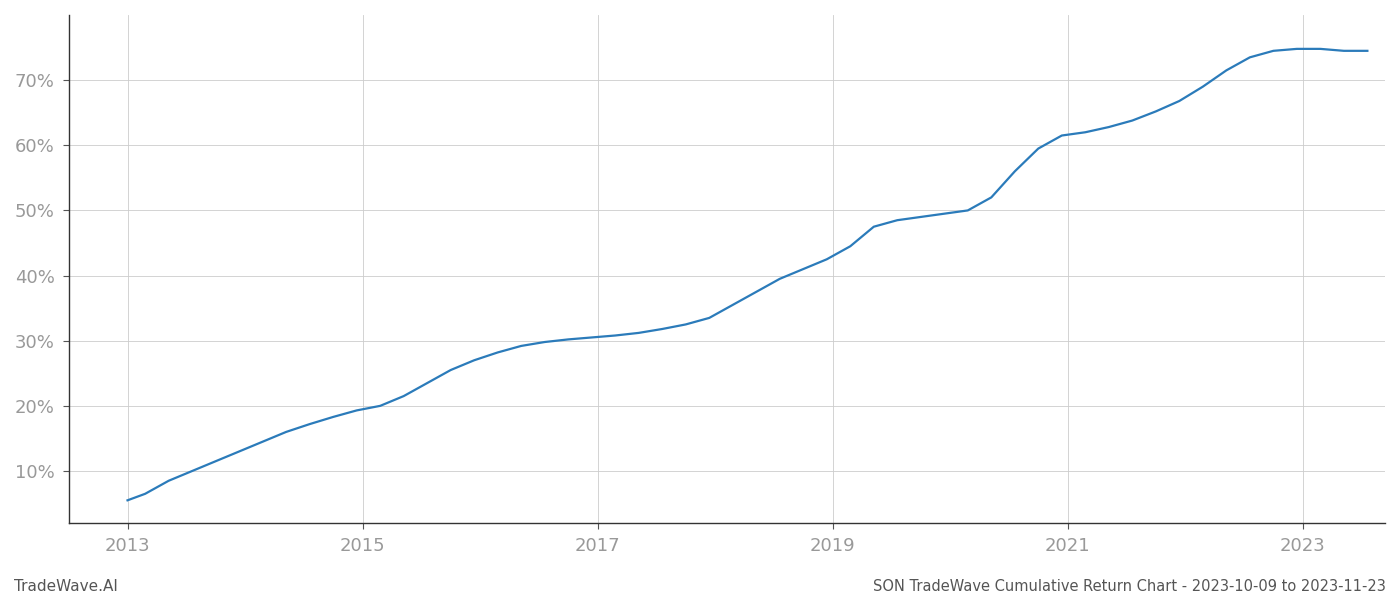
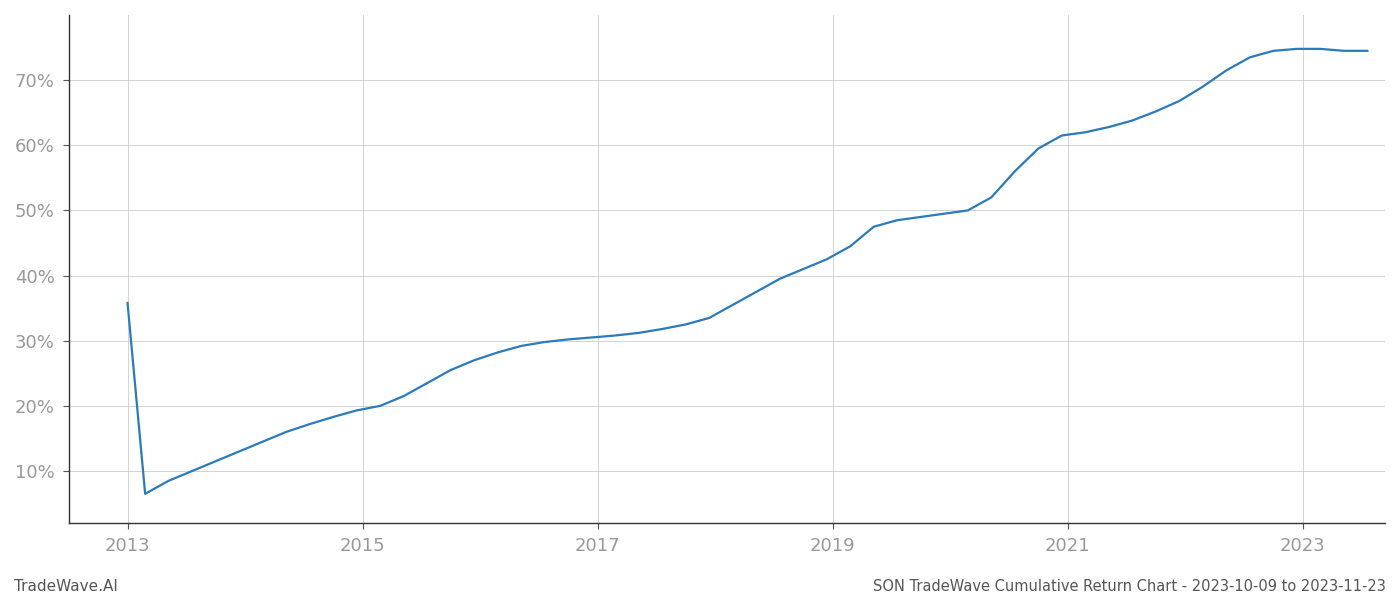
2013: 5.5% -> 35.8%
